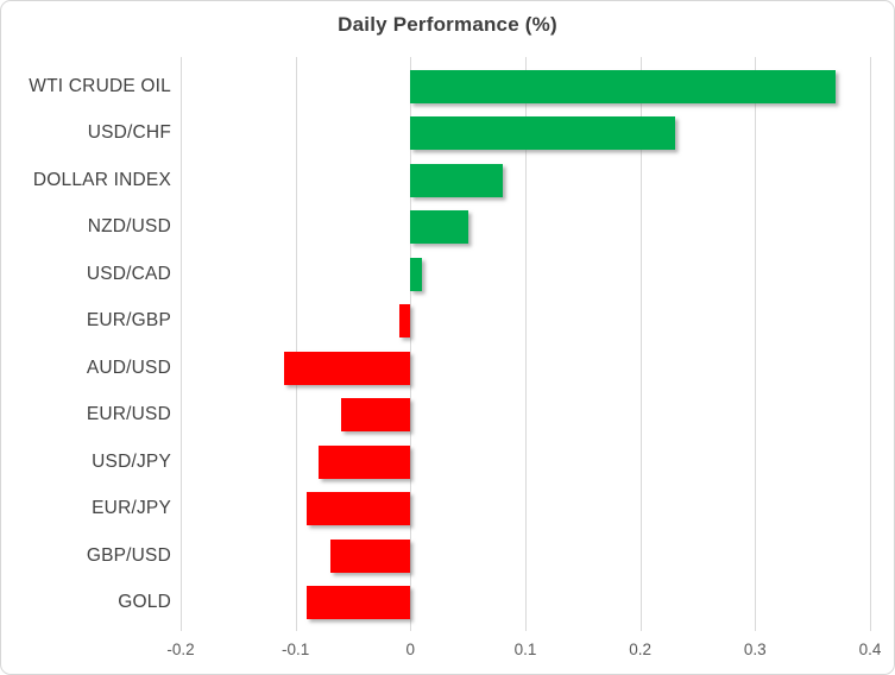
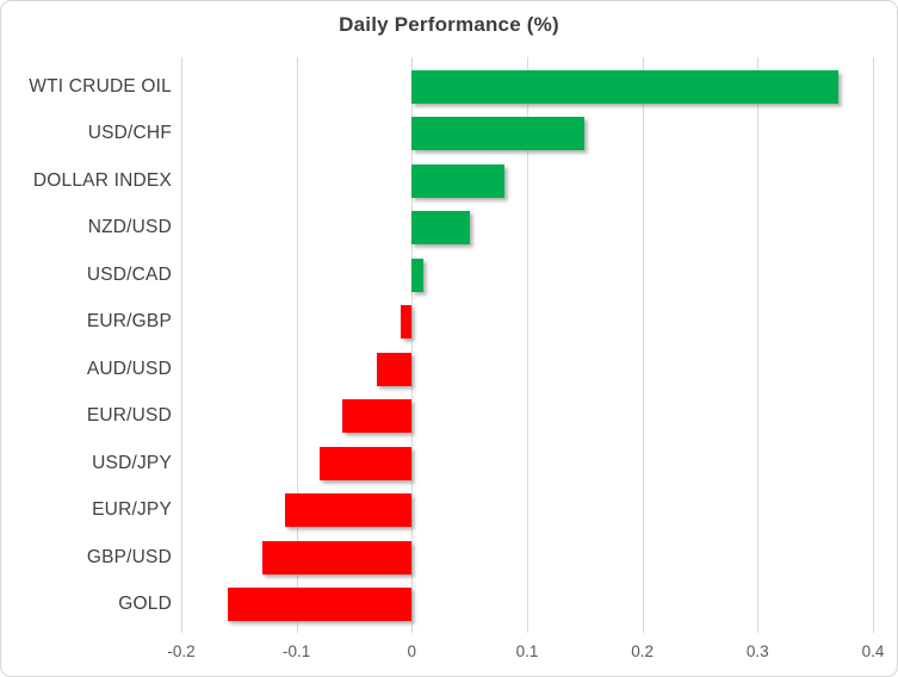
USD/CHF: 0.23 -> 0.15
AUD/USD: -0.11 -> -0.03
EUR/JPY: -0.09 -> -0.11
GBP/USD: -0.07 -> -0.13
GOLD: -0.09 -> -0.16
